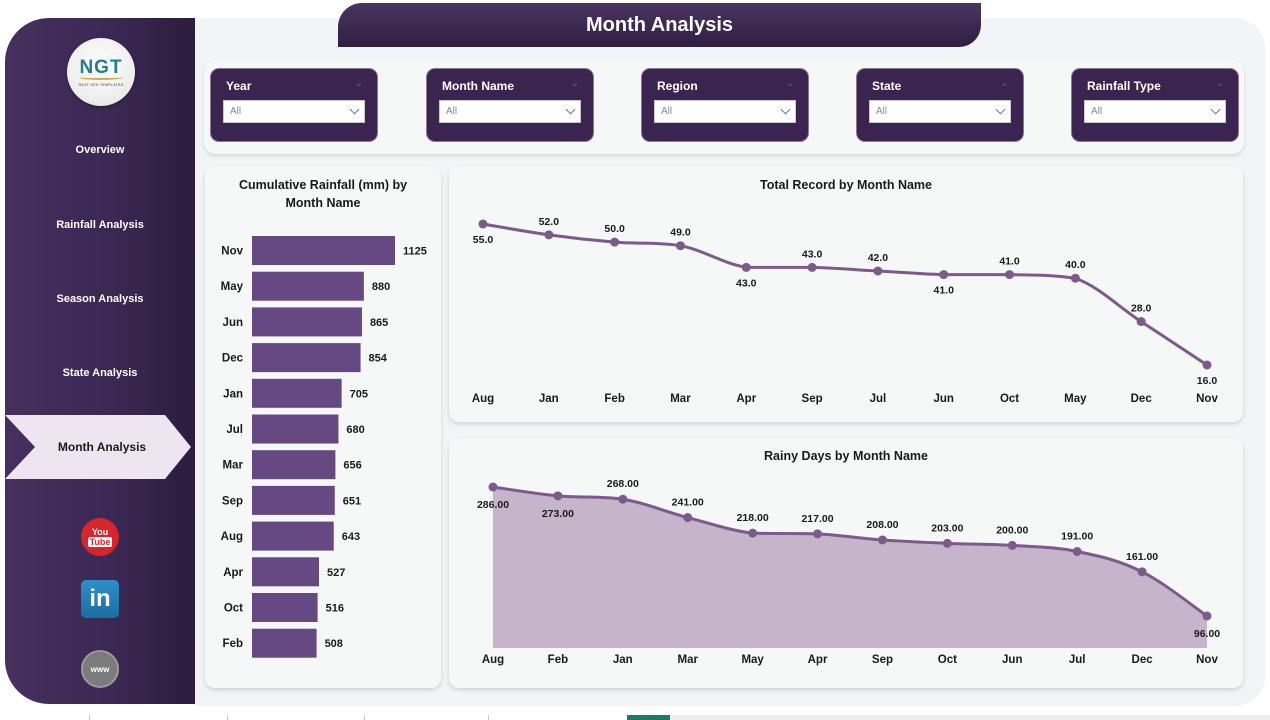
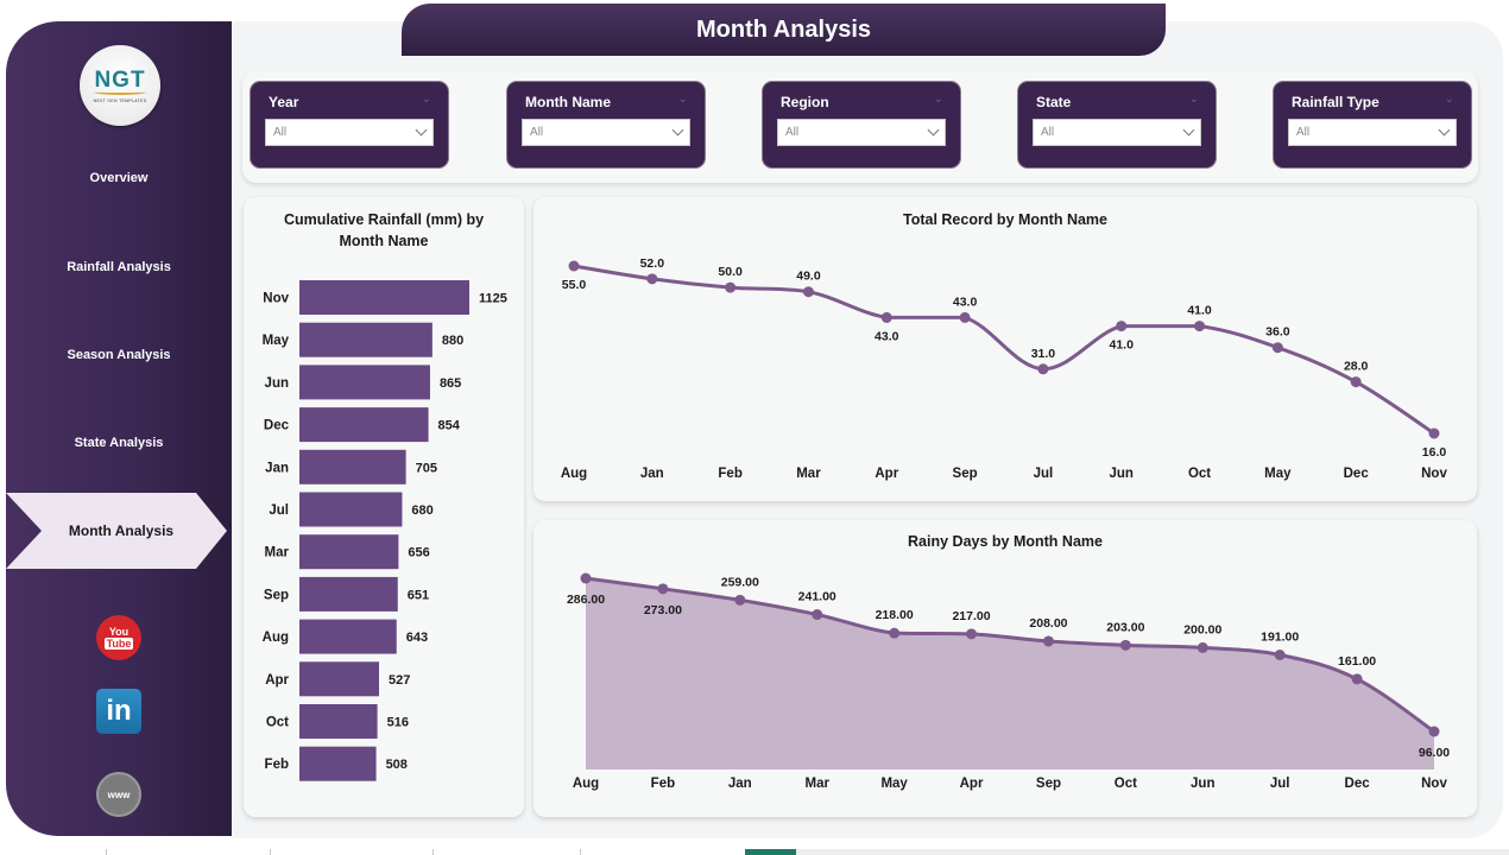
Total Record by Month Name/Jul: 42.0 -> 31.0
Total Record by Month Name/May: 40.0 -> 36.0
Rainy Days by Month Name/Jan: 268.00 -> 259.00
